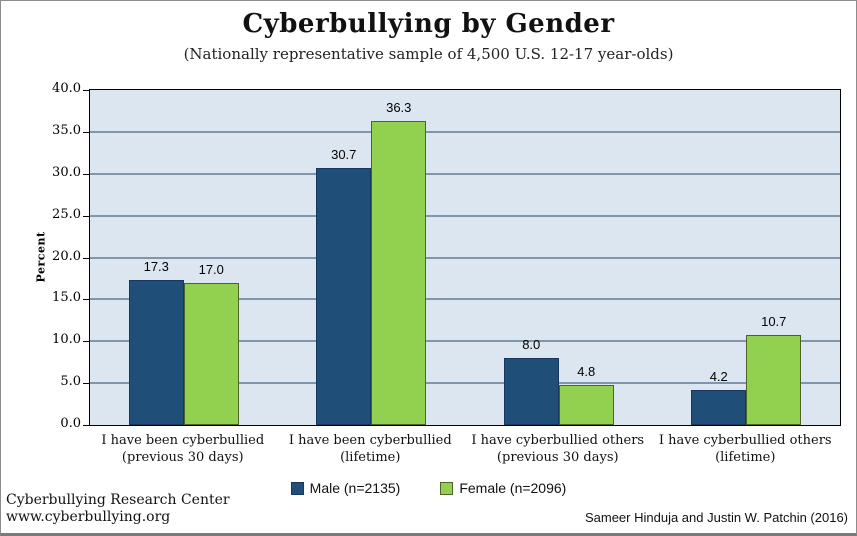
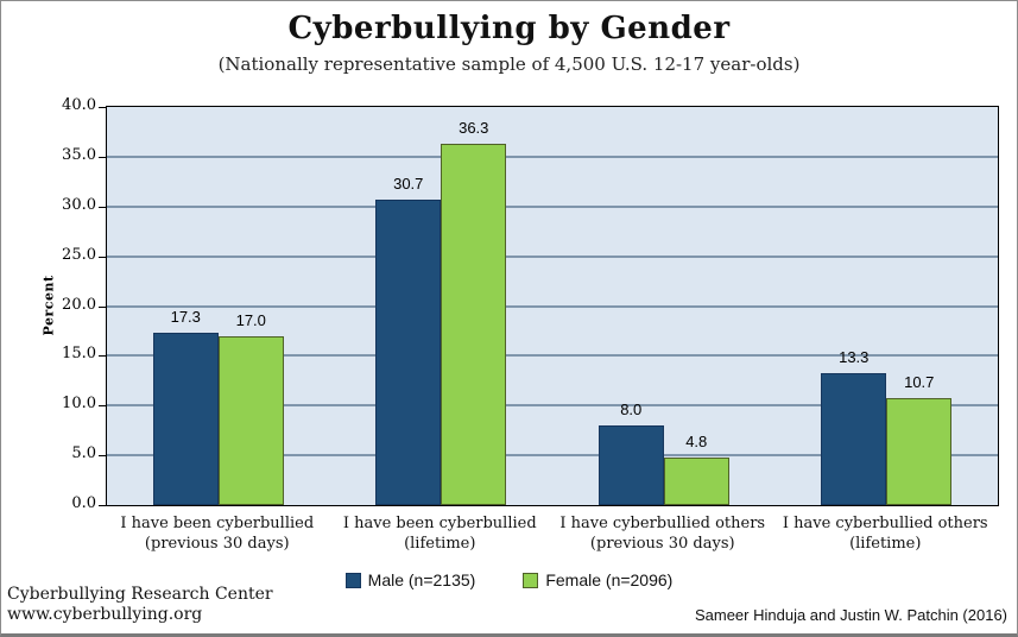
Male (n=2135)/I have cyberbullied others (lifetime): 4.2 -> 13.3
